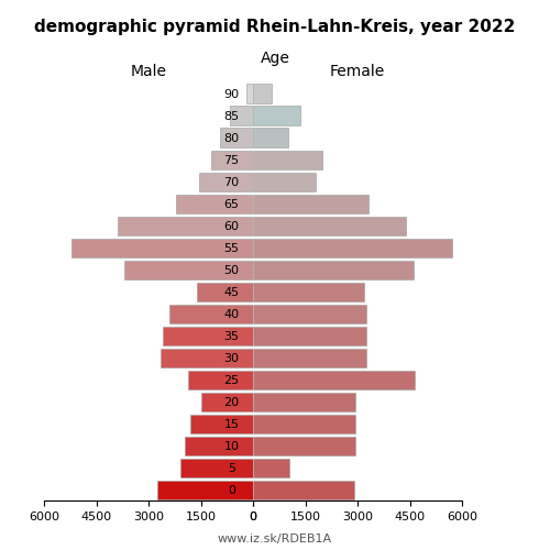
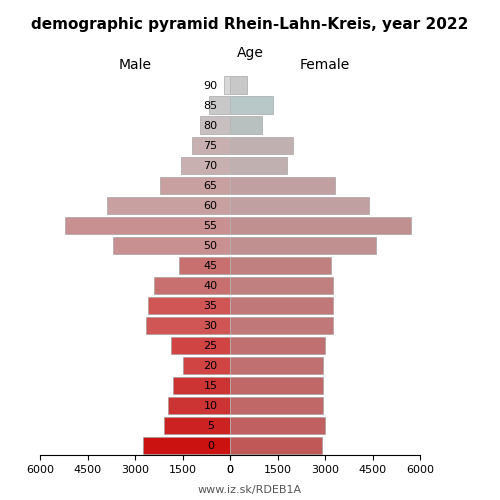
Female/25: 4650 -> 3000
Female/5: 1050 -> 3000
